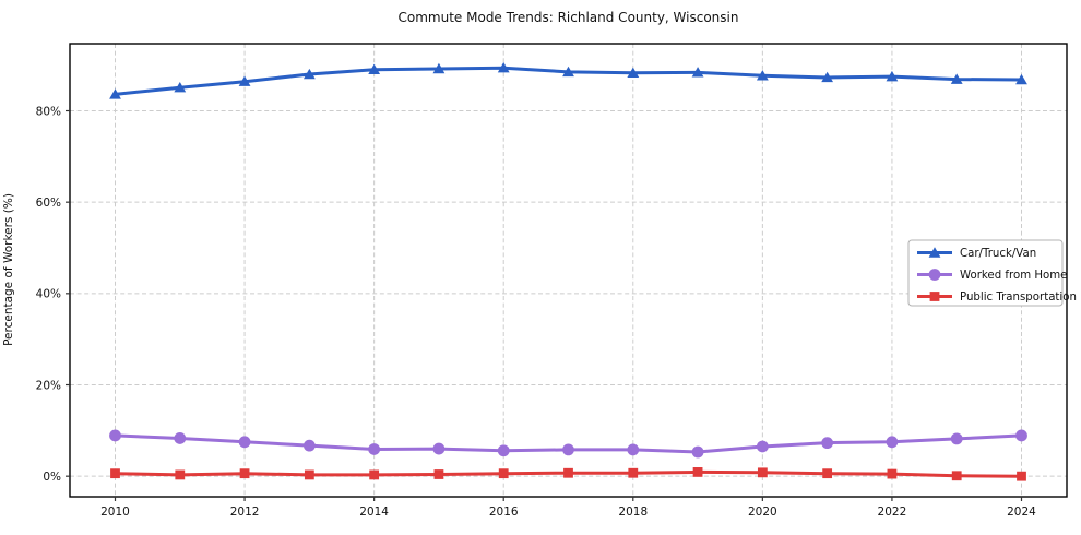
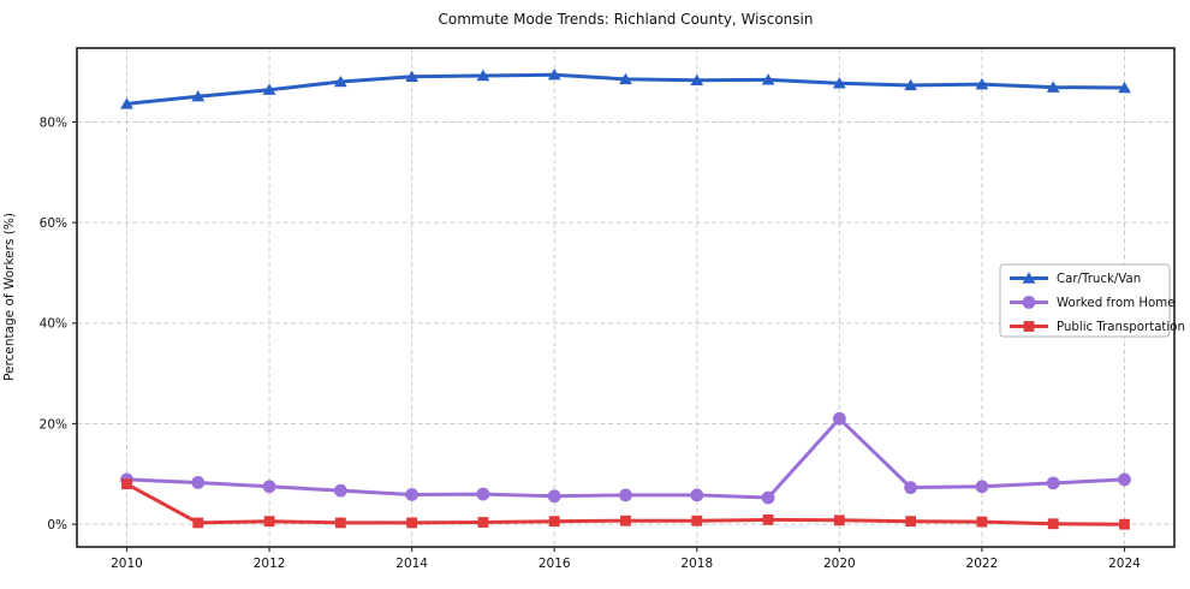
Public Transportation/2010: 1% -> 8%
Worked from Home/2020: 6% -> 21%
